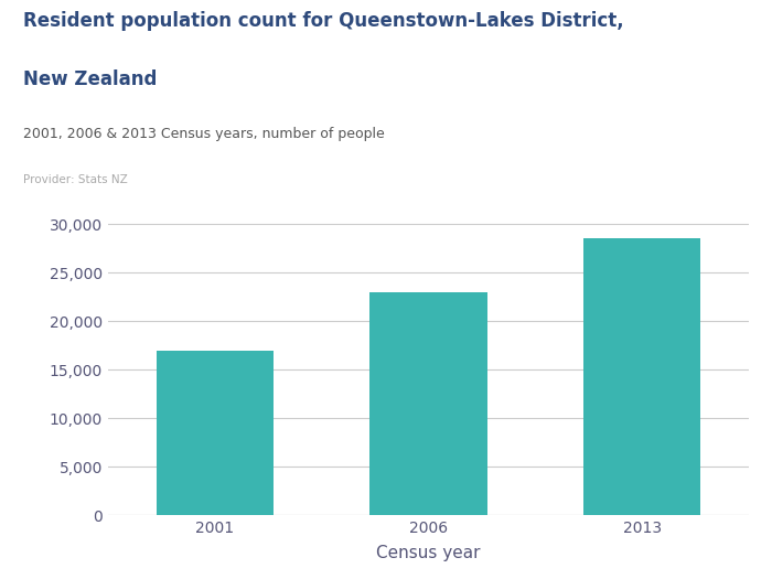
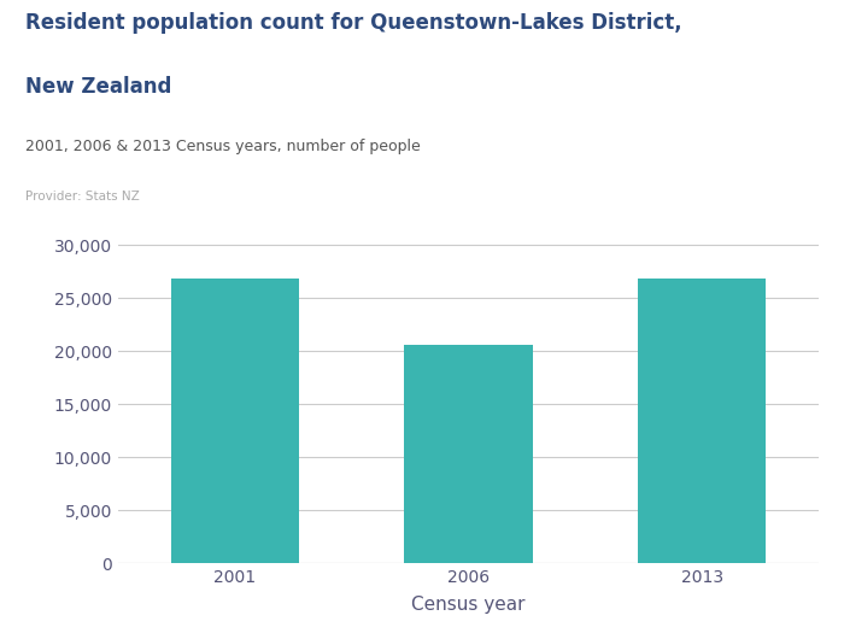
2001: 17,000 -> 26,800
2006: 23,000 -> 20,600
2013: 28,500 -> 26,800
